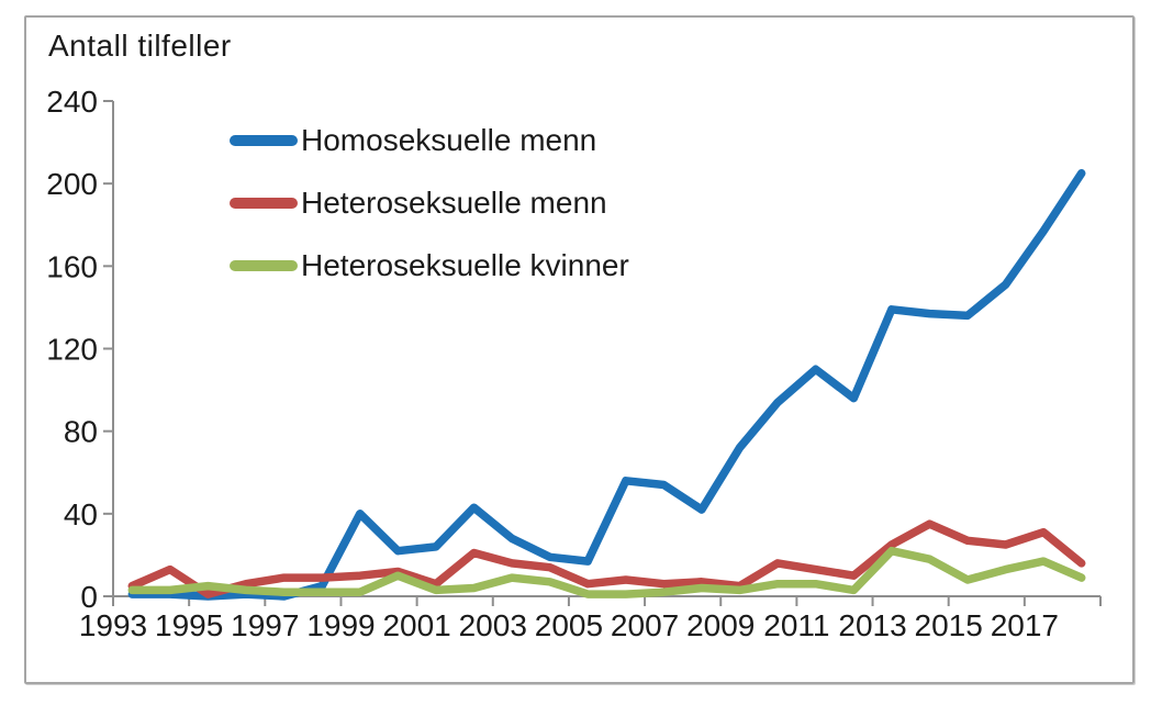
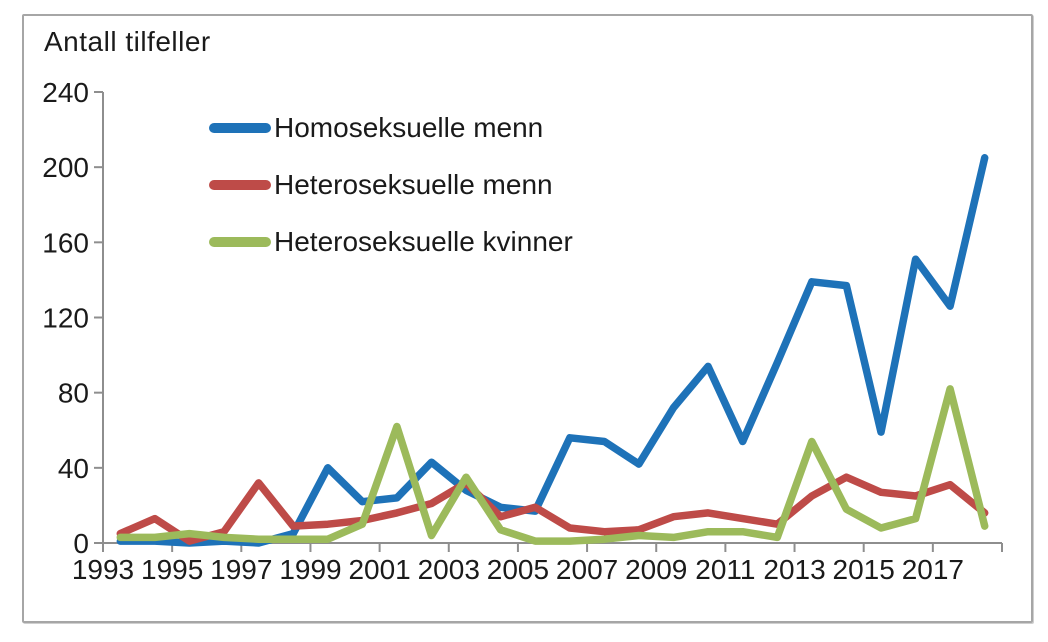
Heteroseksuelle menn/1997: 9 -> 32
Heteroseksuelle menn/2001: 6 -> 16
Heteroseksuelle kvinner/2001: 3 -> 62
Heteroseksuelle menn/2003: 16 -> 32
Heteroseksuelle kvinner/2003: 9 -> 35
Heteroseksuelle menn/2005: 6 -> 19
Heteroseksuelle menn/2009: 5 -> 14
Homoseksuelle menn/2011: 110 -> 54
Heteroseksuelle kvinner/2013: 22 -> 54
Homoseksuelle menn/2015: 136 -> 59
Homoseksuelle menn/2017: 177 -> 126
Heteroseksuelle kvinner/2017: 17 -> 82
